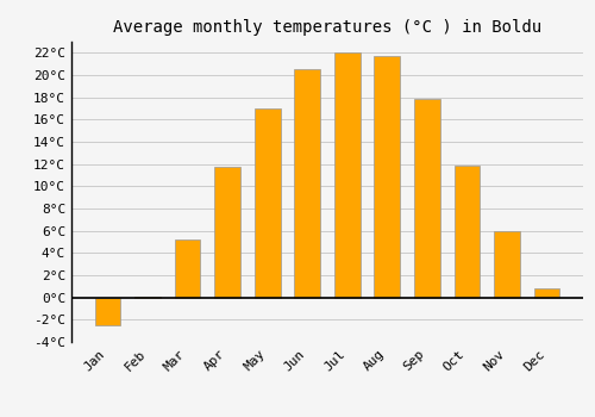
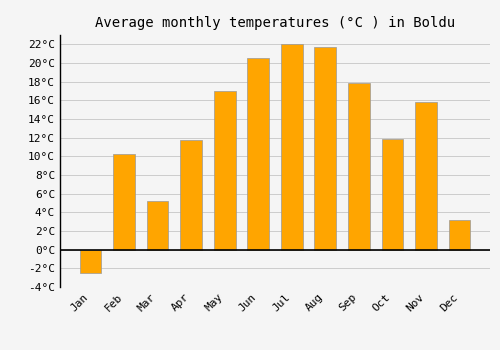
Feb: 0.1°C -> 10.2°C
Nov: 6.0°C -> 15.8°C
Dec: 0.8°C -> 3.2°C
